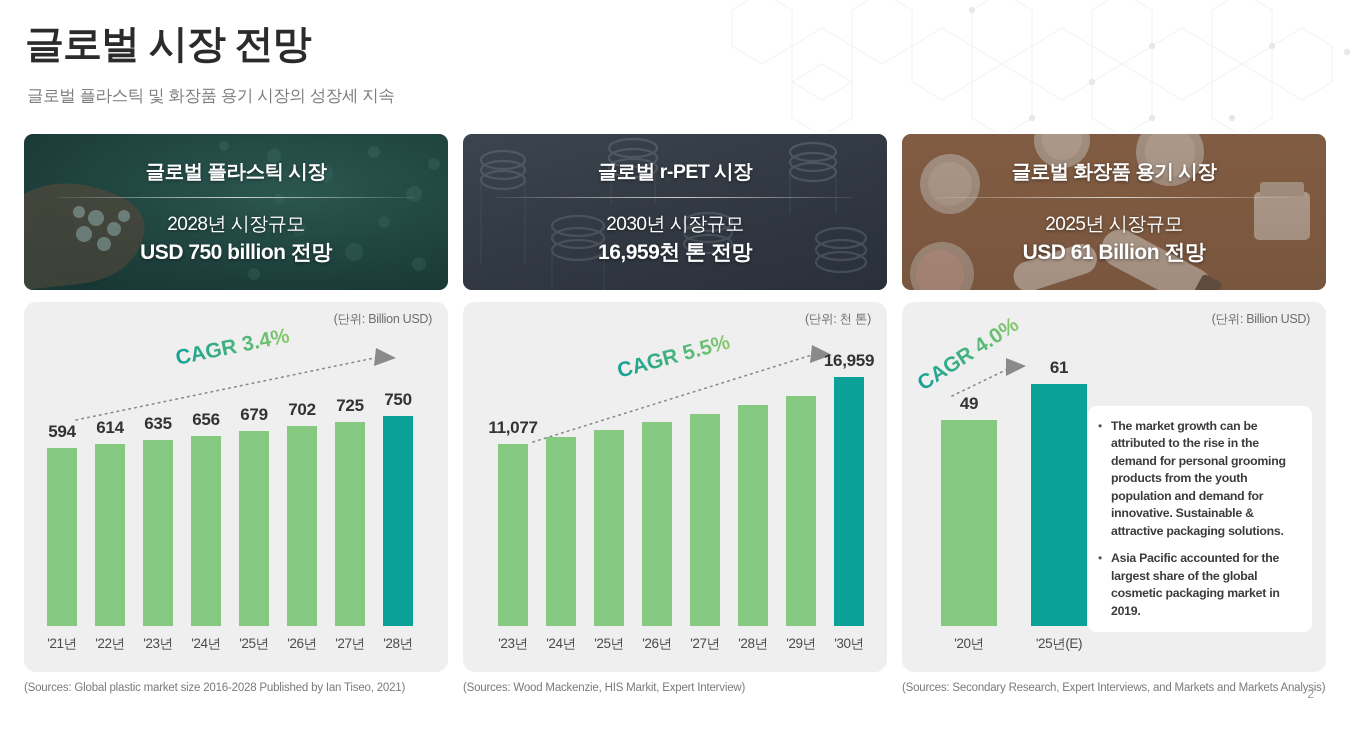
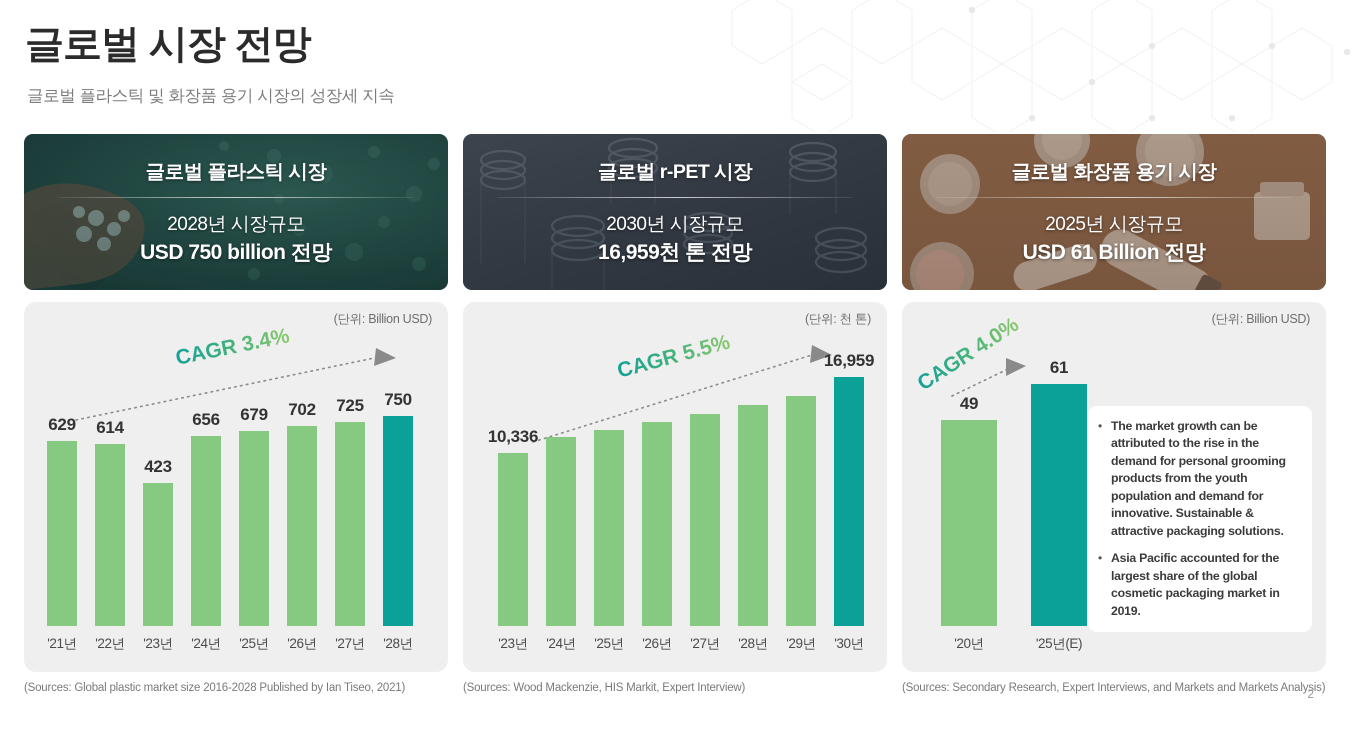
글로벌 플라스틱 시장/'21년: 594 -> 629
글로벌 플라스틱 시장/'23년: 635 -> 423
글로벌 r-PET 시장/'23년: 11,077 -> 10,336
